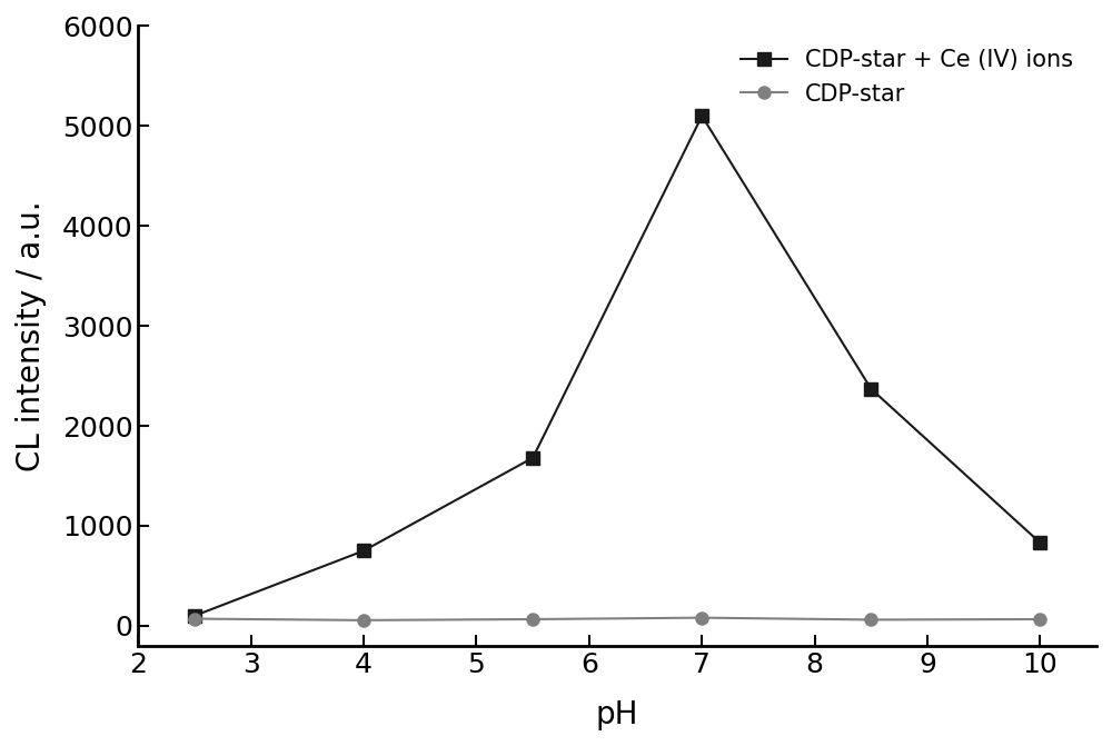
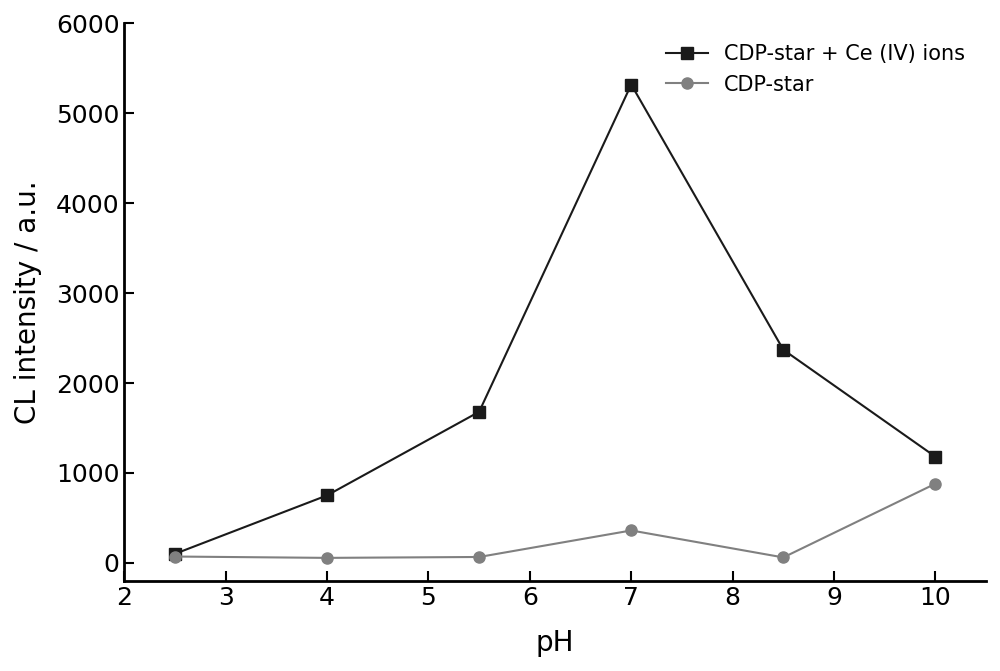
CDP-star + Ce (IV) ions/7: 5100 -> 5320
CDP-star/7: 80 -> 360
CDP-star + Ce (IV) ions/10: 830 -> 1180
CDP-star/10: 60 -> 880
